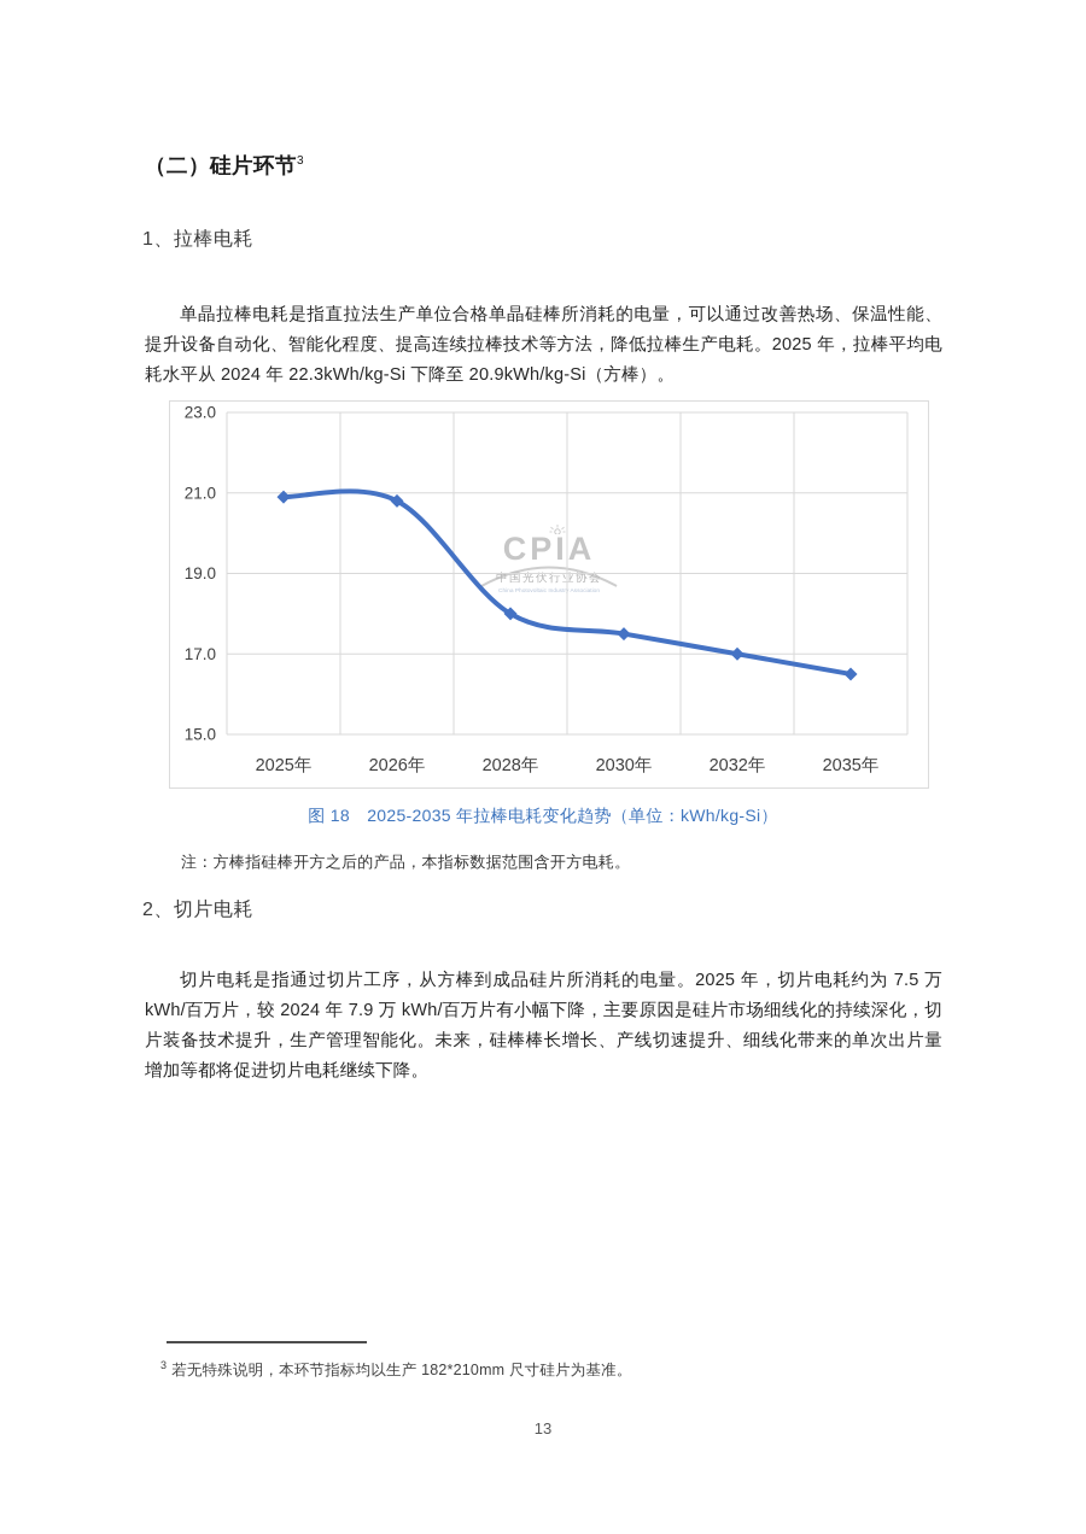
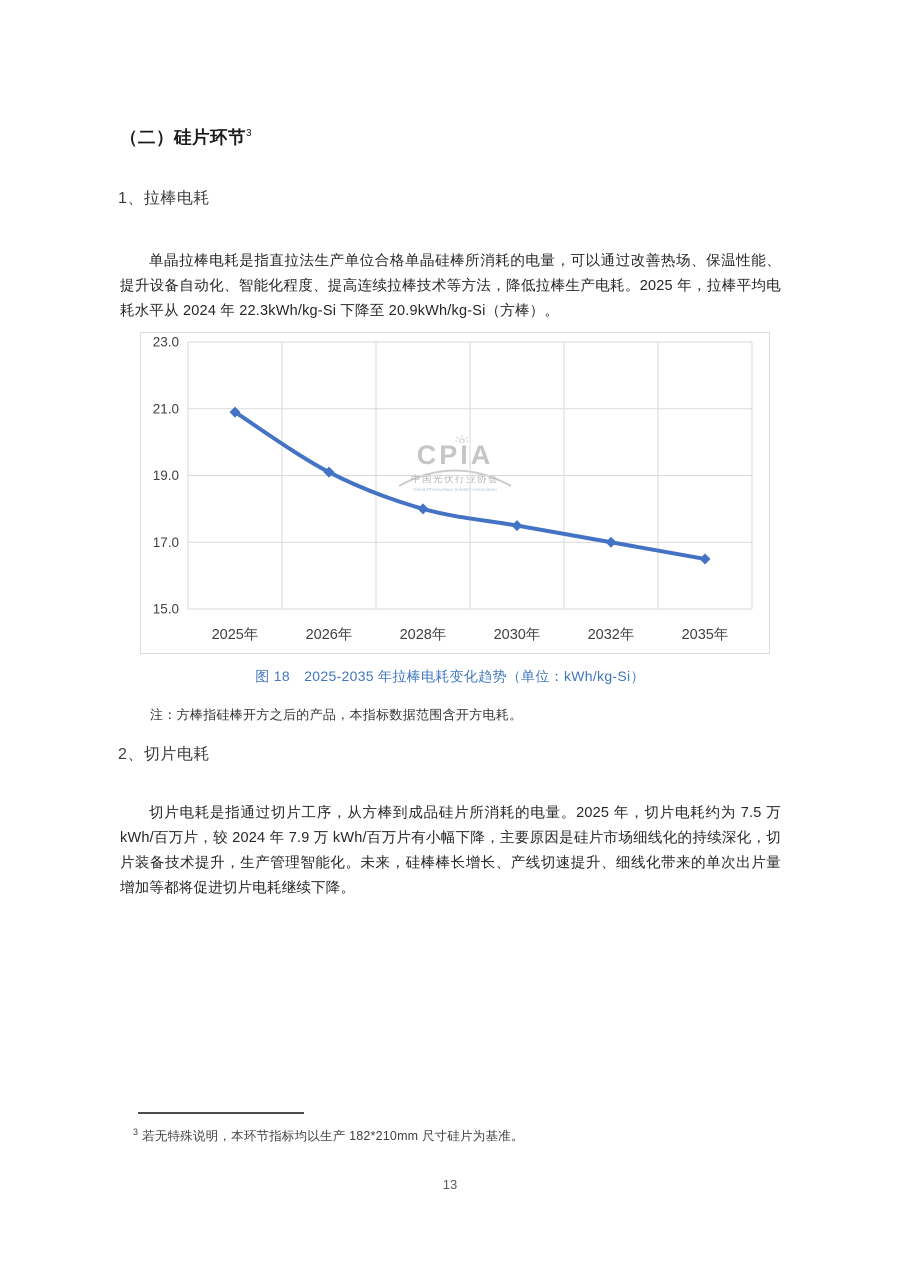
2026年: 20.8 -> 19.1
